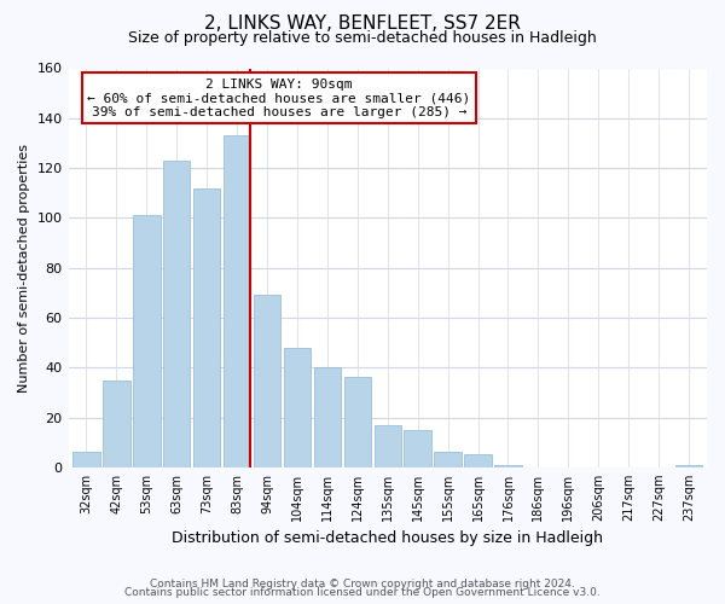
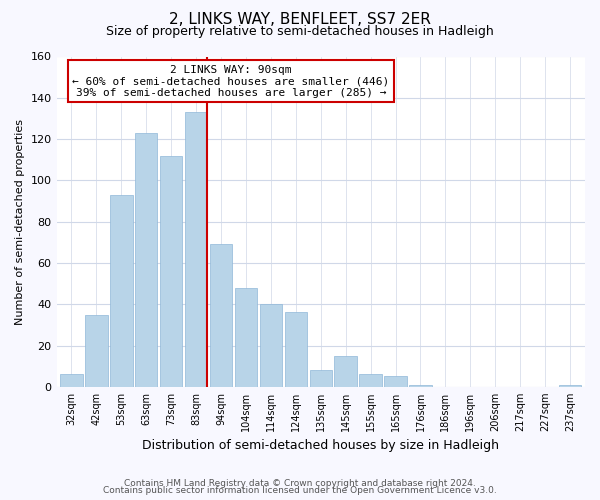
53sqm: 101 -> 93
135sqm: 17 -> 8
